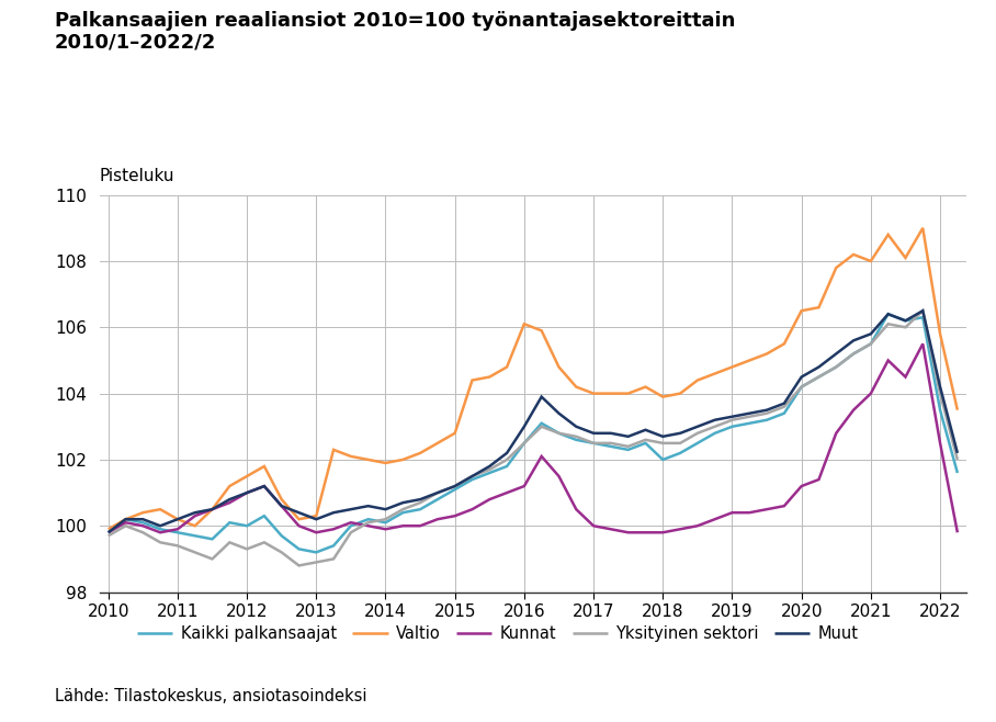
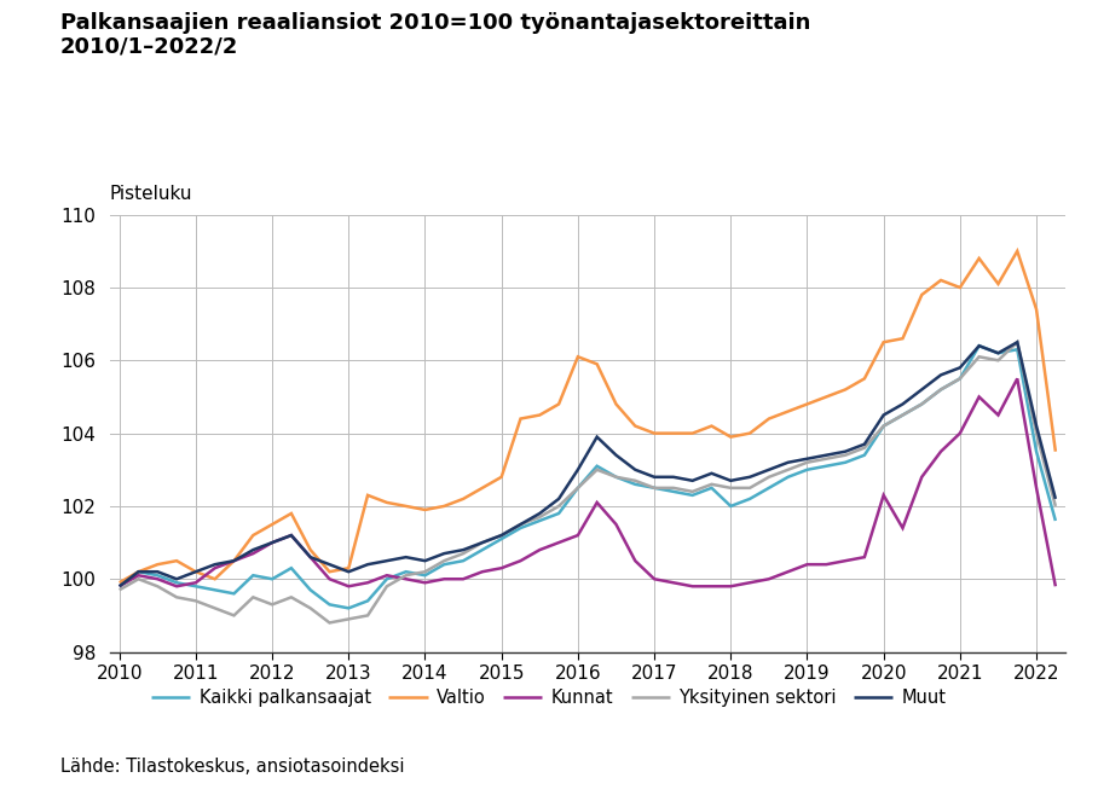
Kunnat/2020: 101.2 -> 102.3
Valtio/2022: 105.8 -> 107.4
